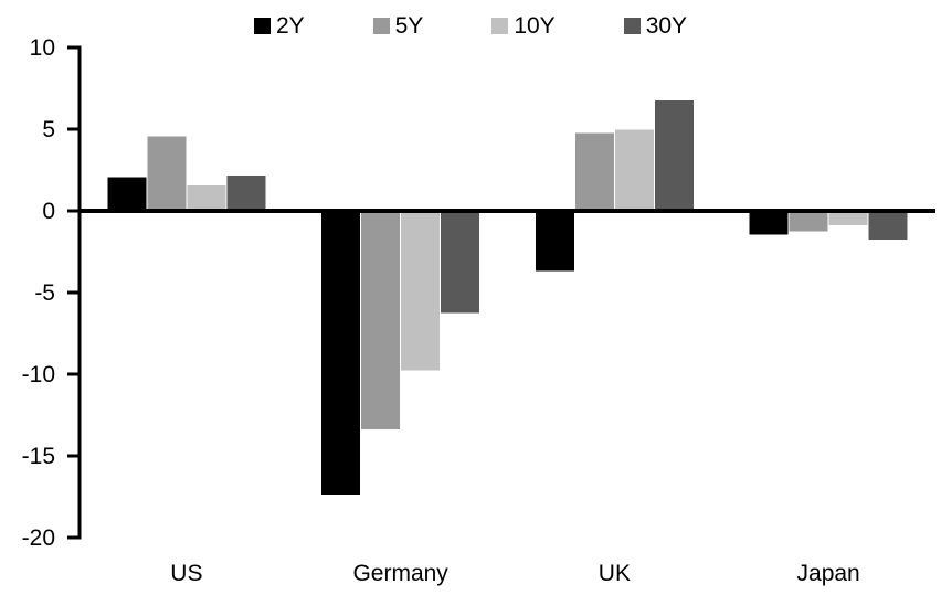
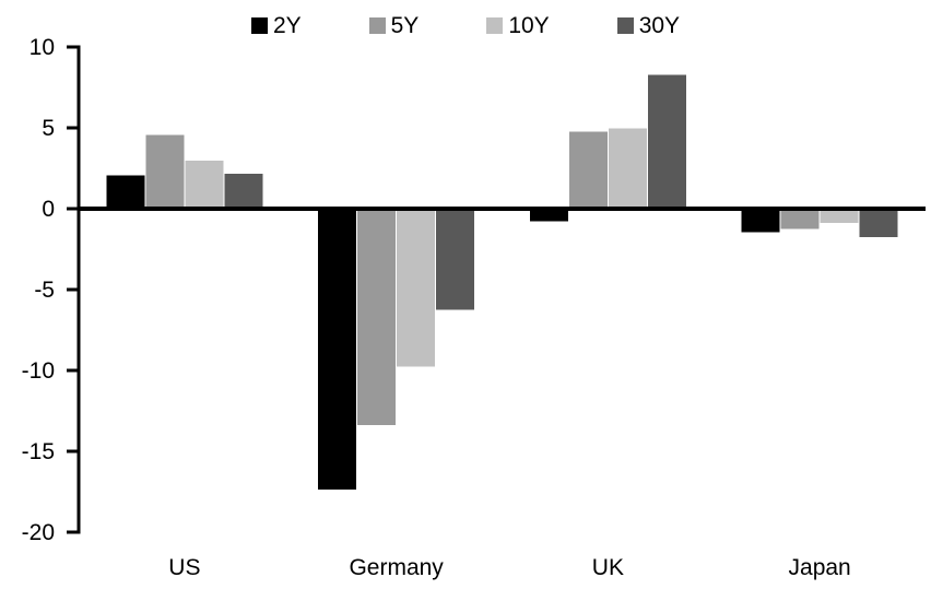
10Y/US: 1.6 -> 3.0
2Y/UK: -3.7 -> -0.8
30Y/UK: 6.8 -> 8.3
